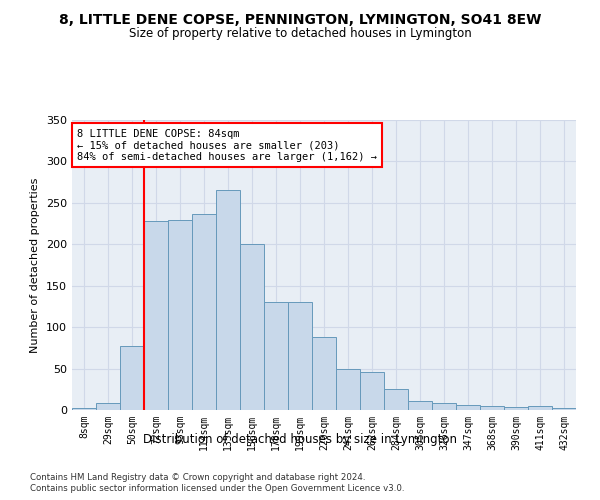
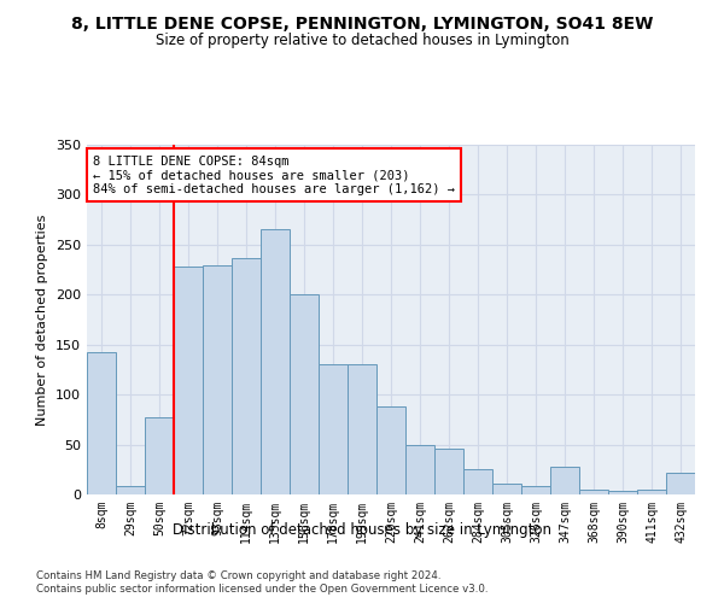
8sqm: 2 -> 142
347sqm: 6 -> 28
432sqm: 3 -> 22
